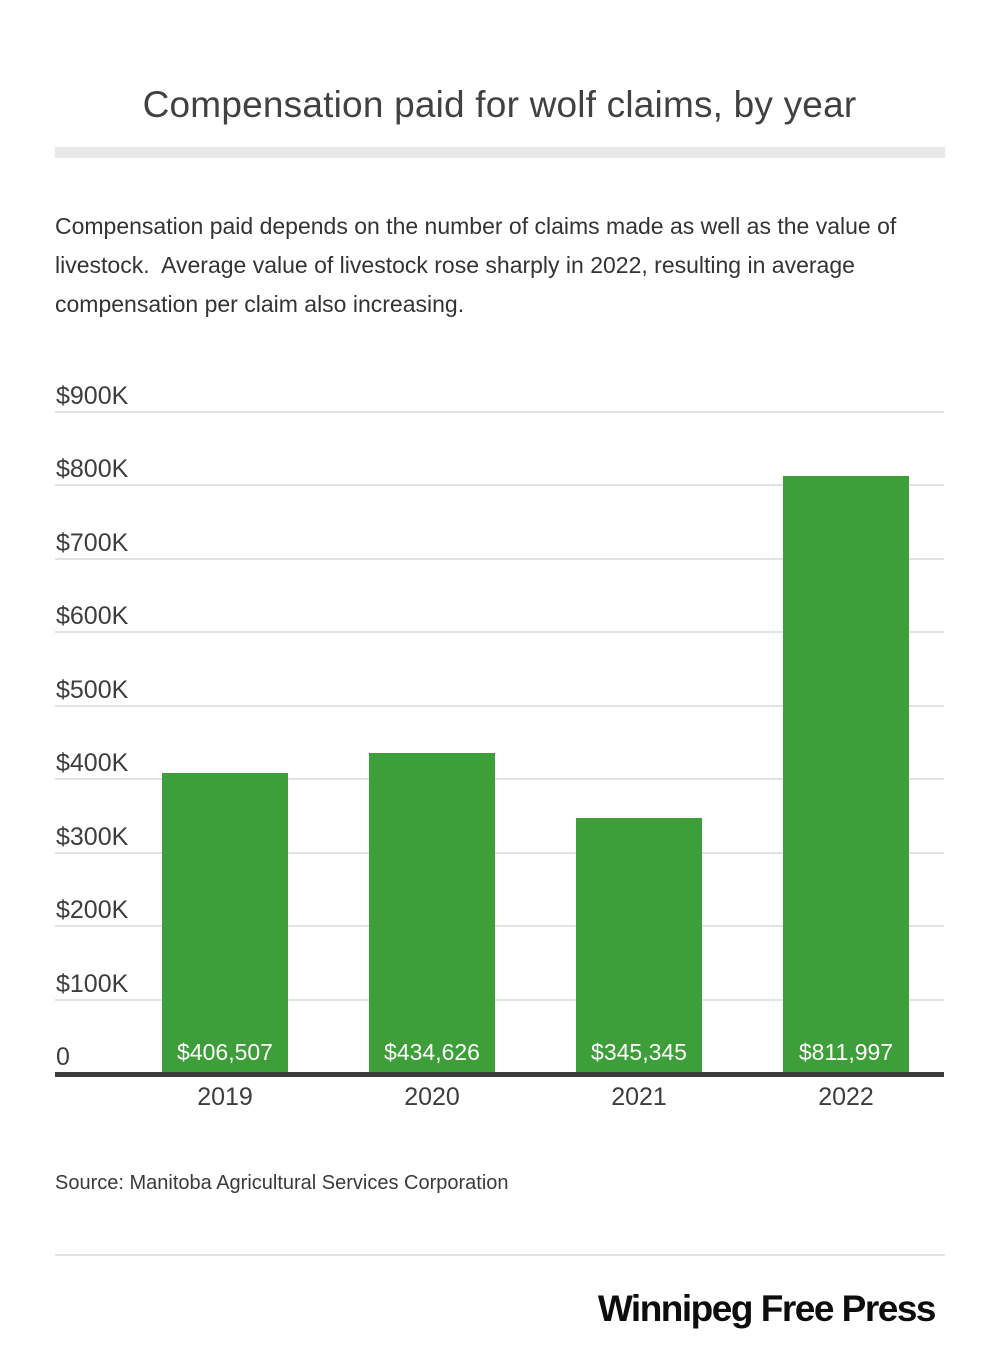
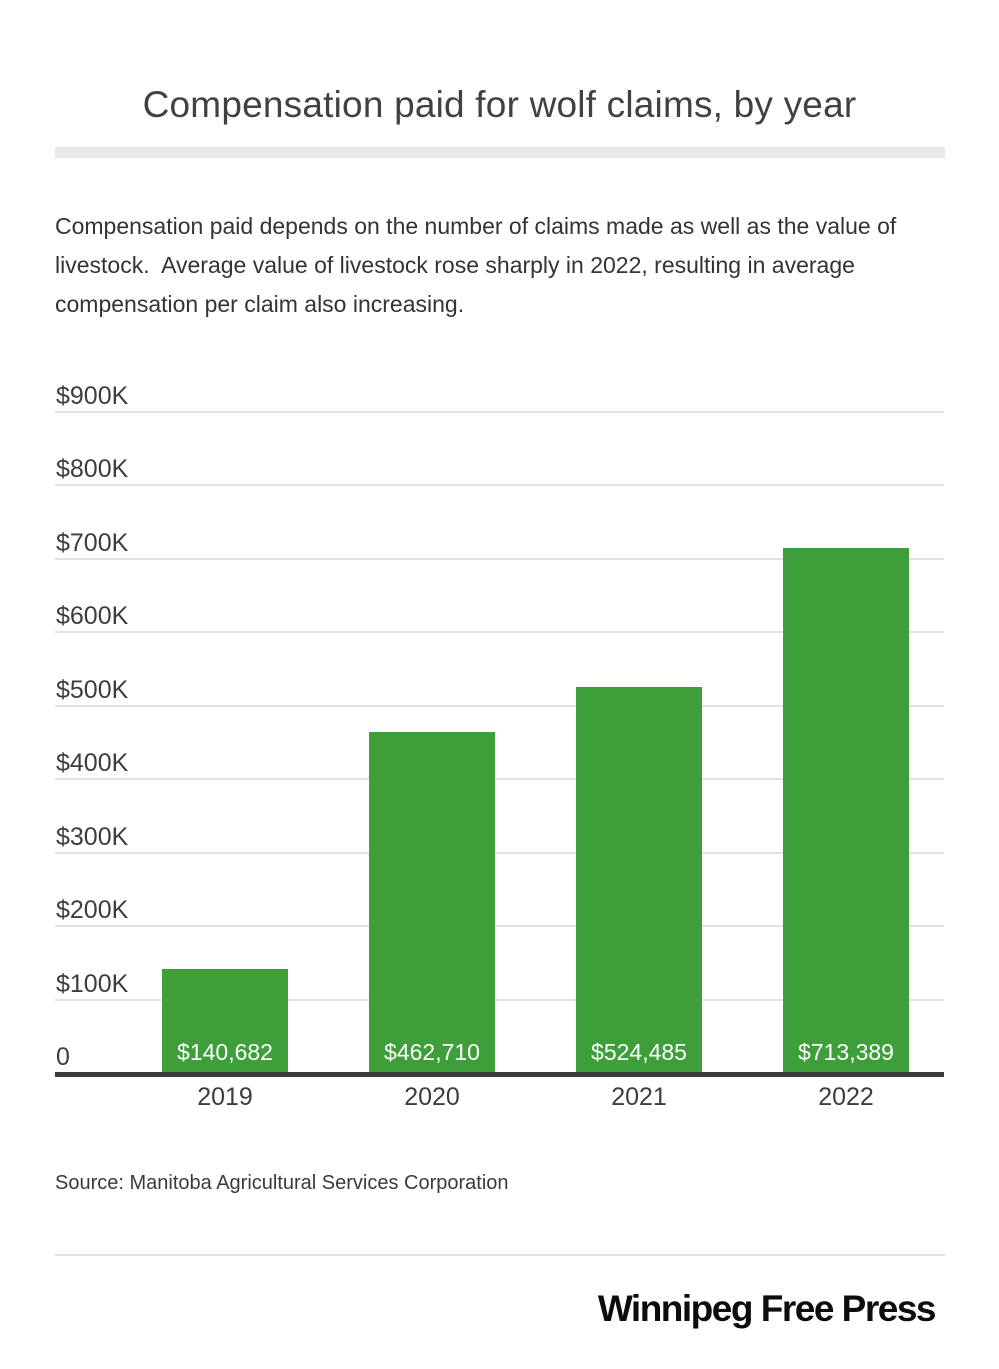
2019: $406,507 -> $140,682
2020: $434,626 -> $462,710
2021: $345,345 -> $524,485
2022: $811,997 -> $713,389
